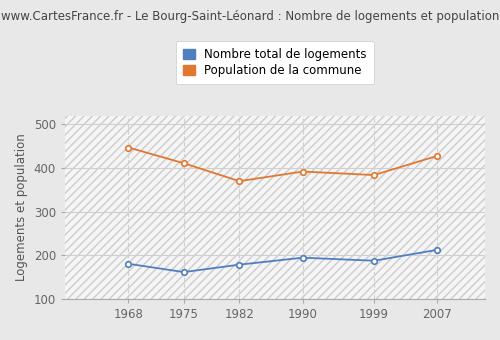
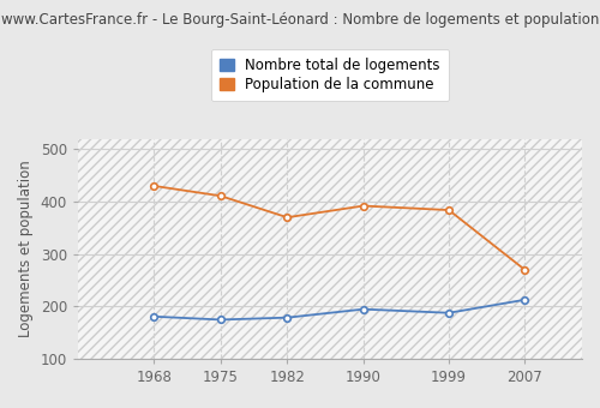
Population de la commune/1968: 447 -> 430
Nombre total de logements/1975: 162 -> 175
Population de la commune/2007: 428 -> 270
